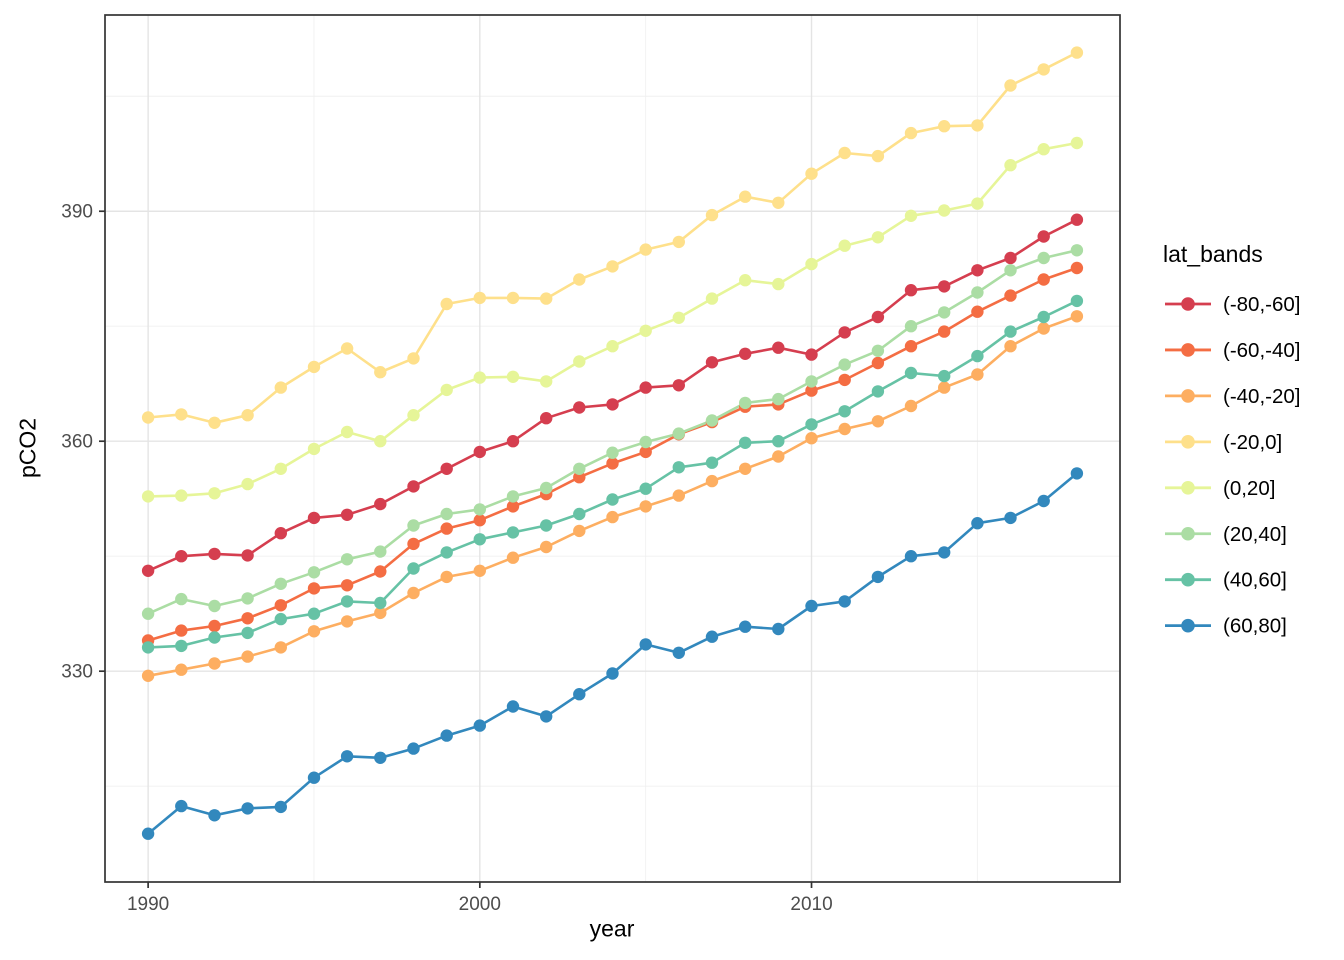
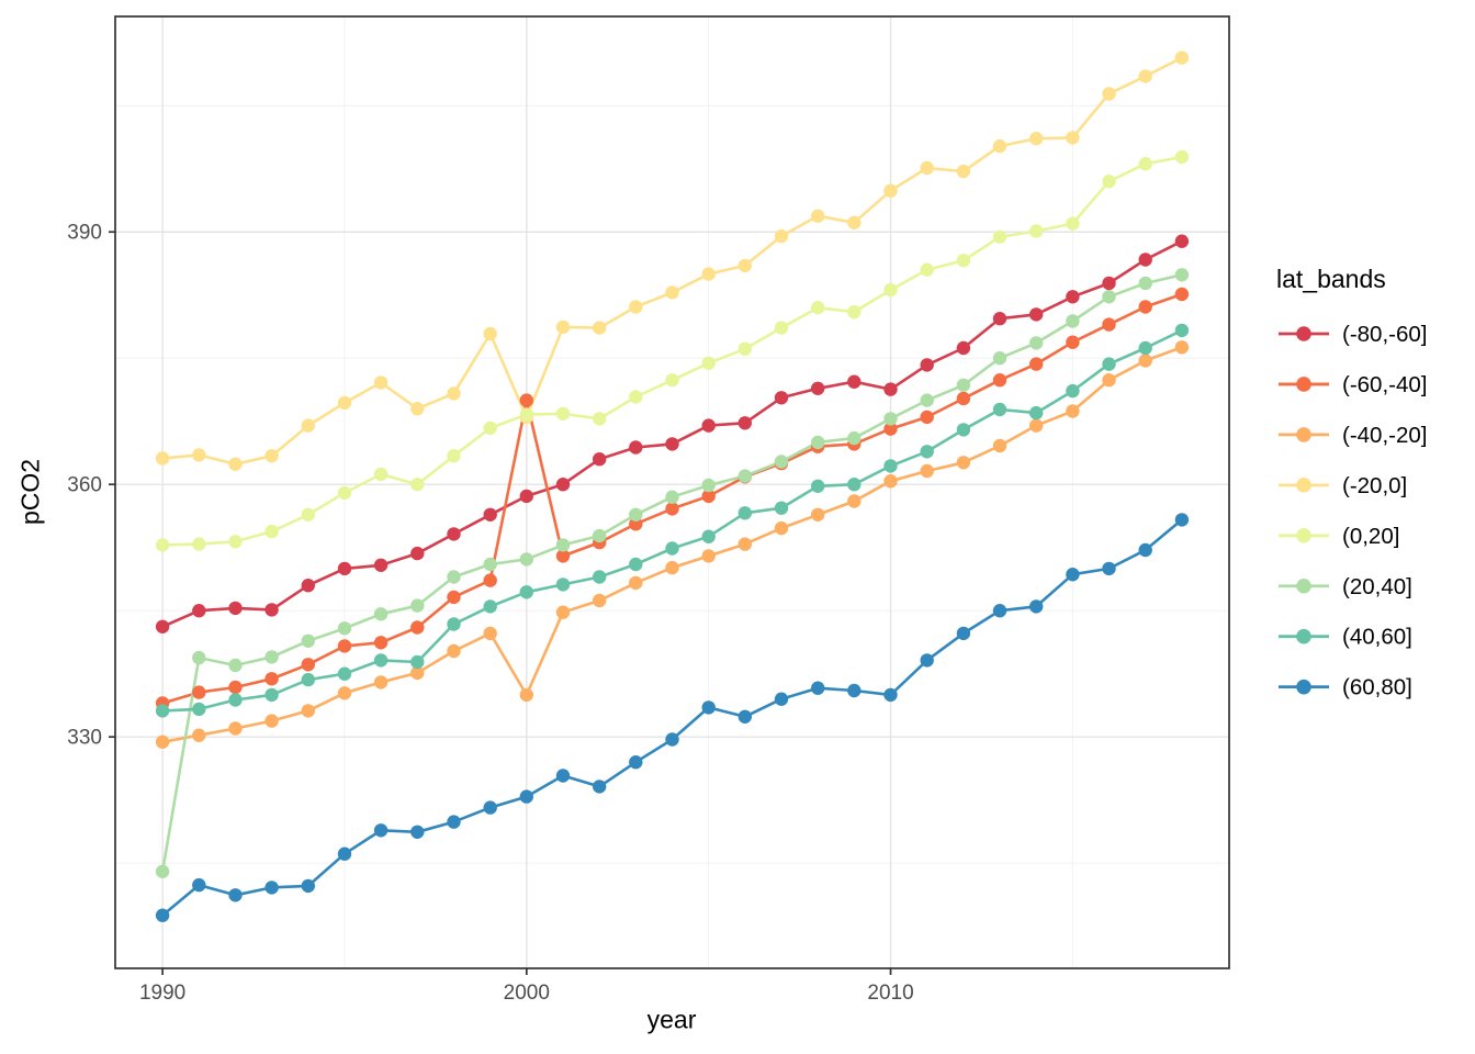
(20,40]/1990: 338 -> 314
(-60,-40]/2000: 350 -> 370
(-40,-20]/2000: 343 -> 335
(-20,0]/2000: 379 -> 368
(60,80]/2010: 338 -> 335
